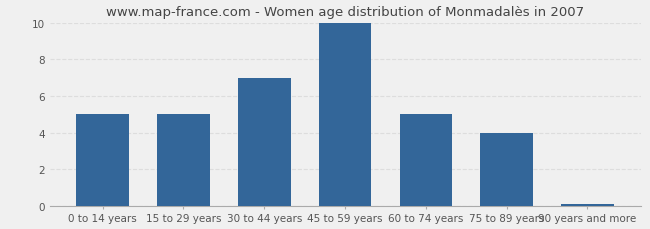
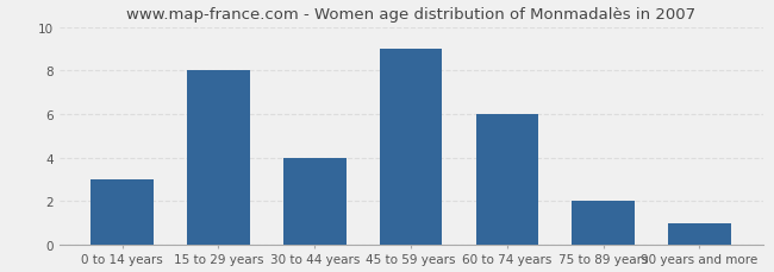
0 to 14 years: 5.0 -> 3.0
15 to 29 years: 5.0 -> 8.0
30 to 44 years: 7.0 -> 4.0
45 to 59 years: 10.0 -> 9.0
60 to 74 years: 5.0 -> 6.0
75 to 89 years: 4.0 -> 2.0
90 years and more: 0.1 -> 1.0
